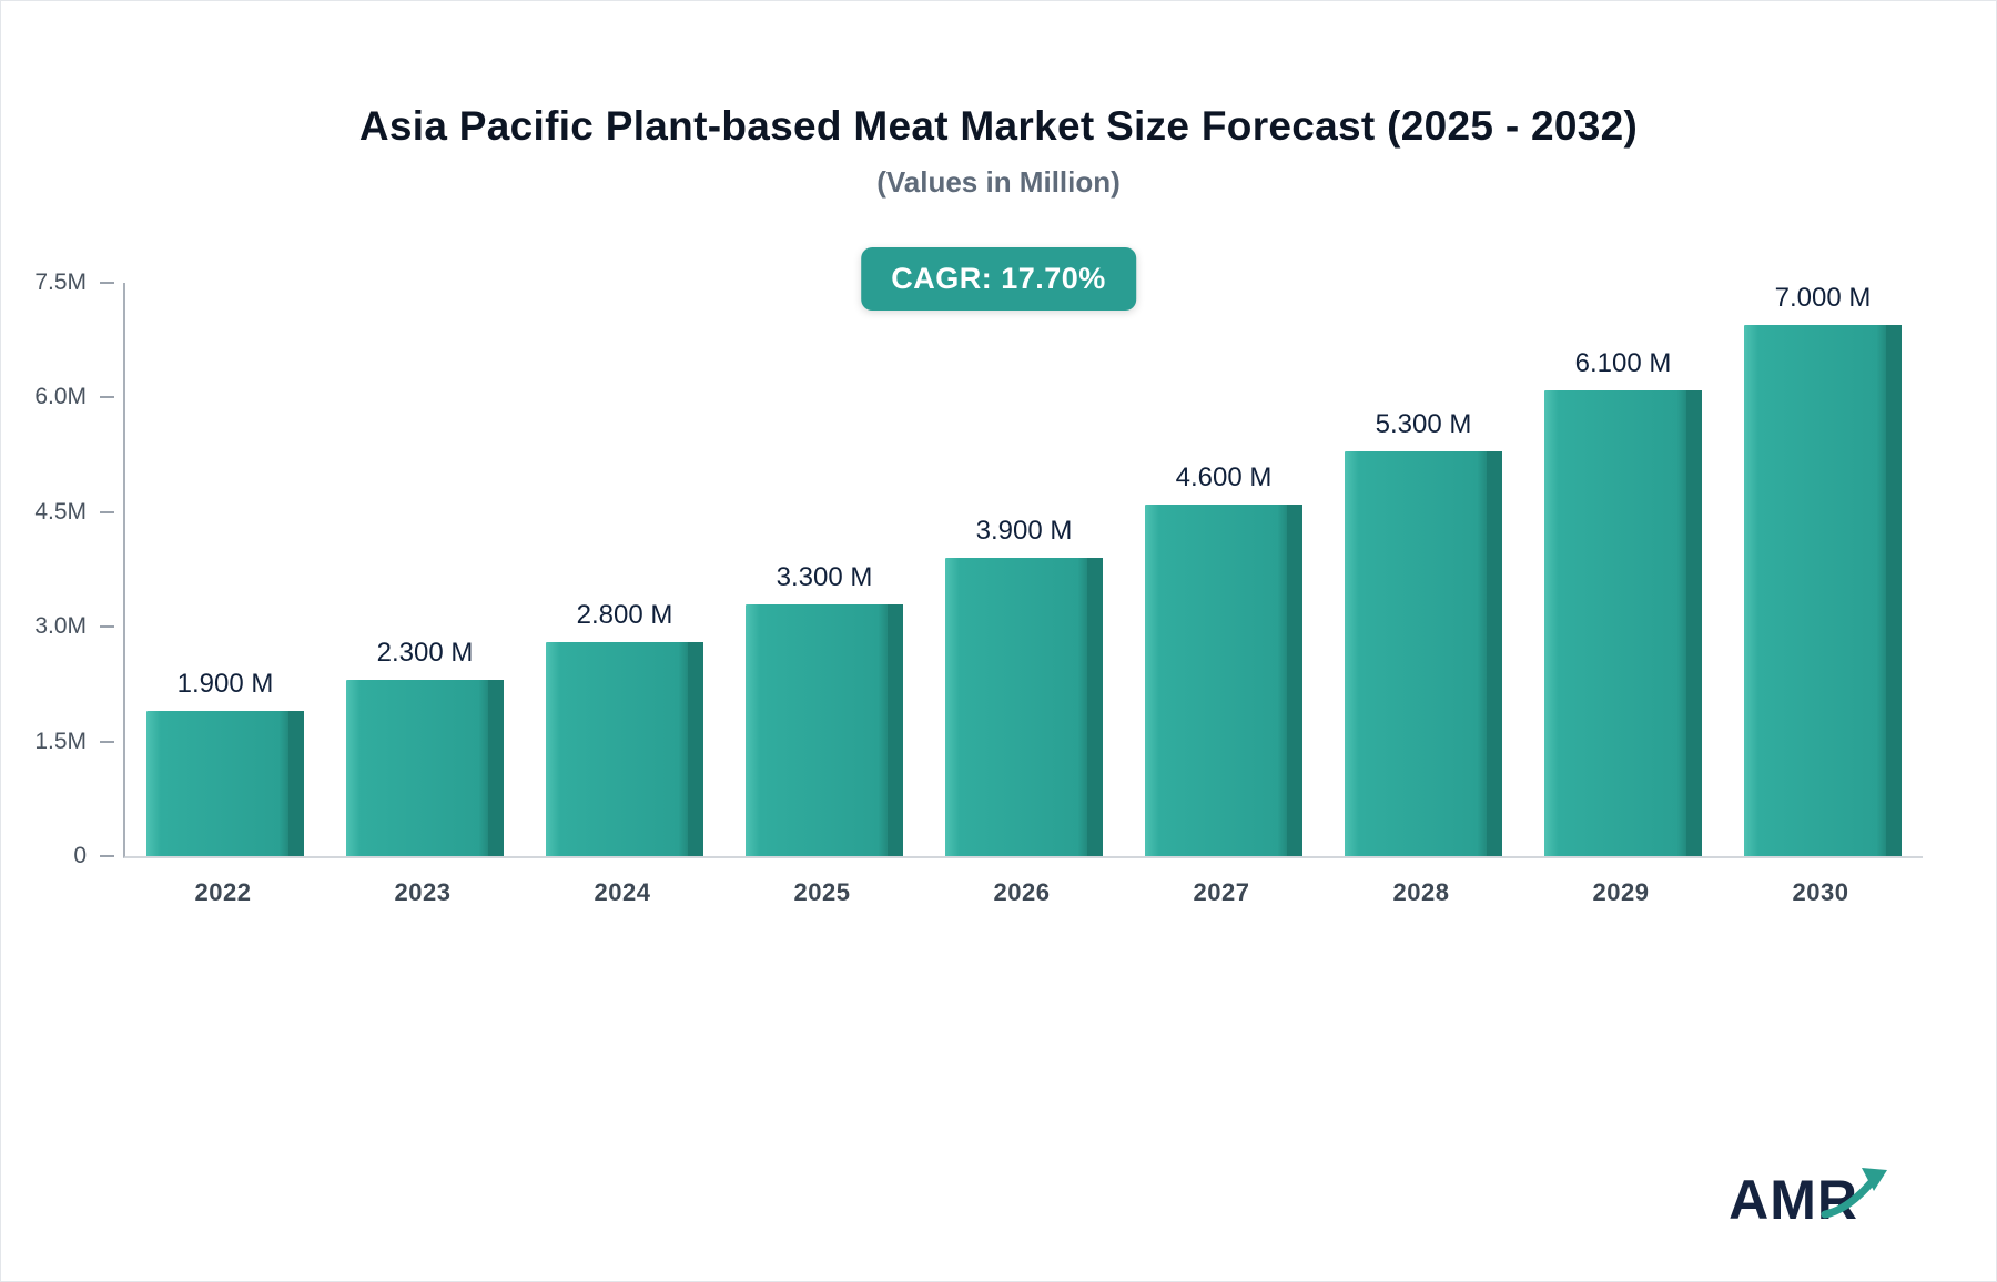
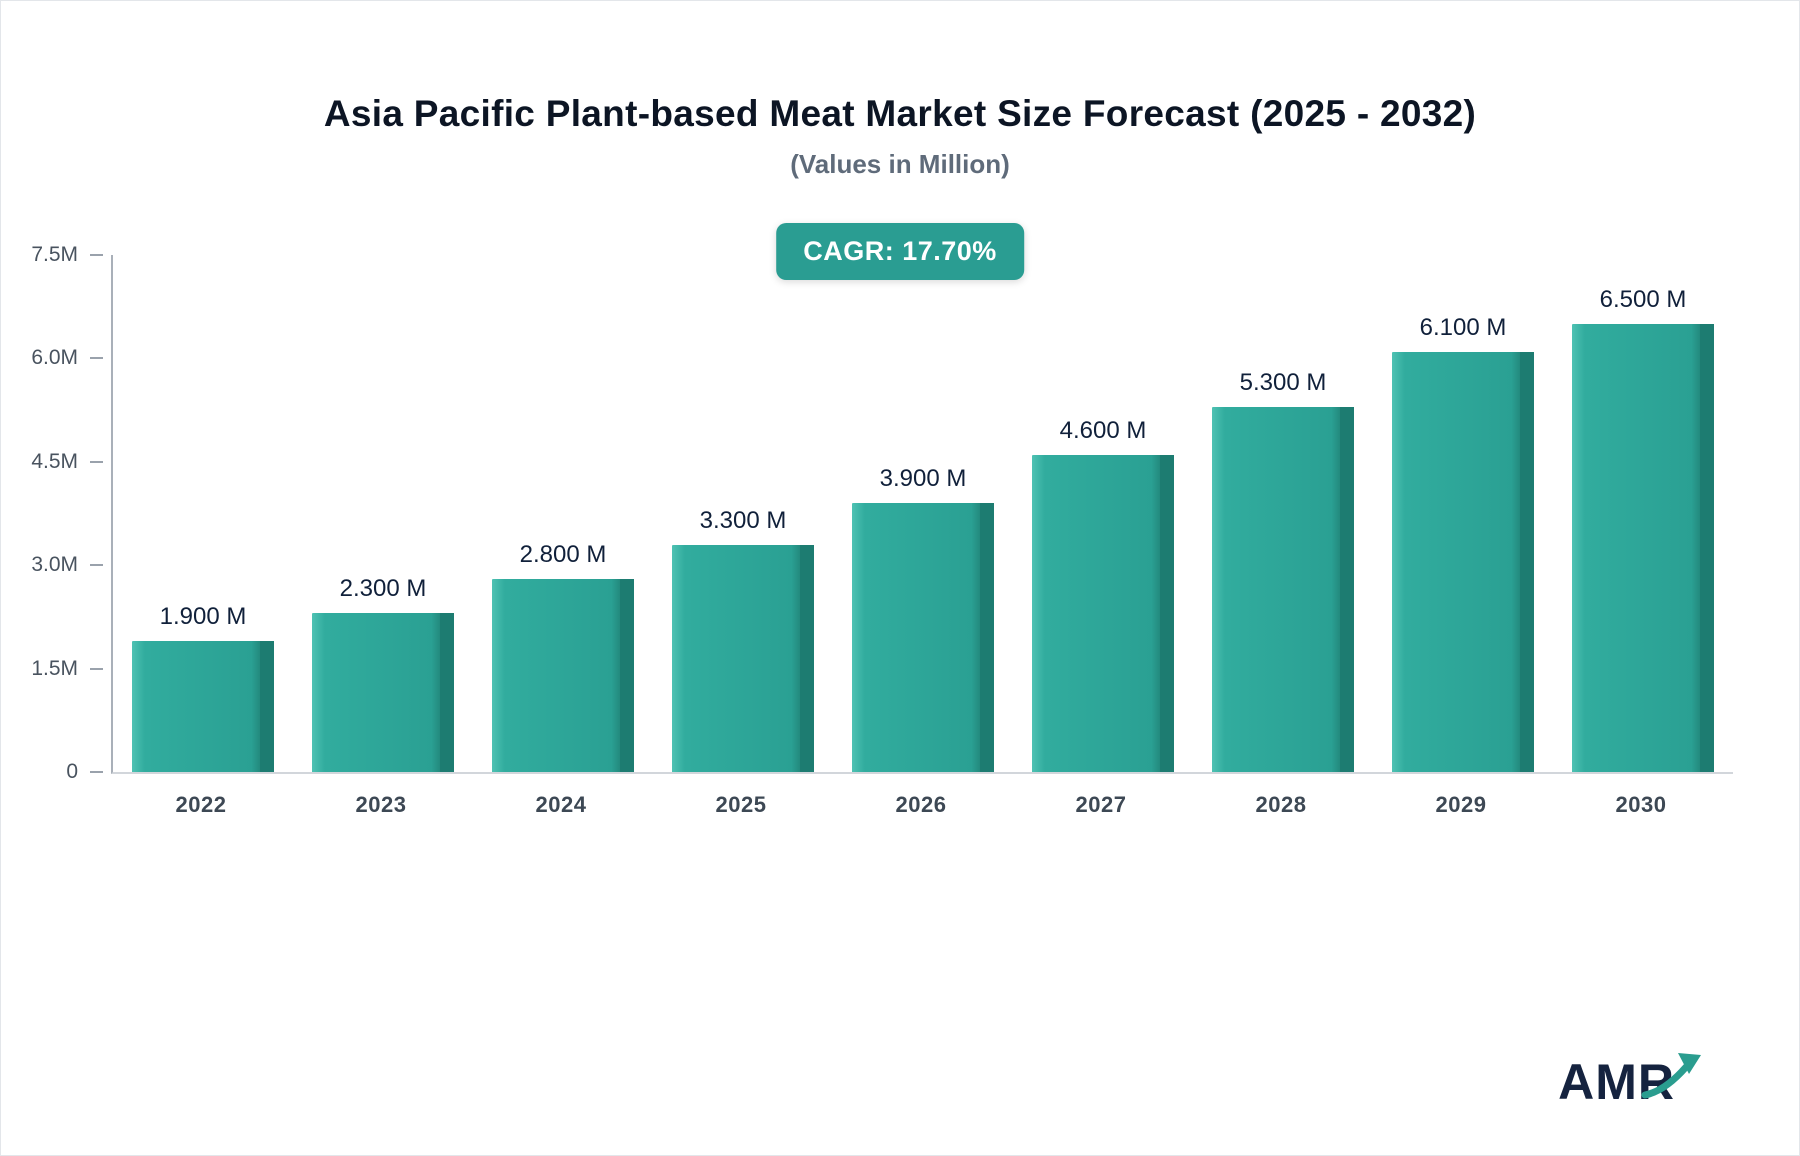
2030: 7.000 -> 6.500
